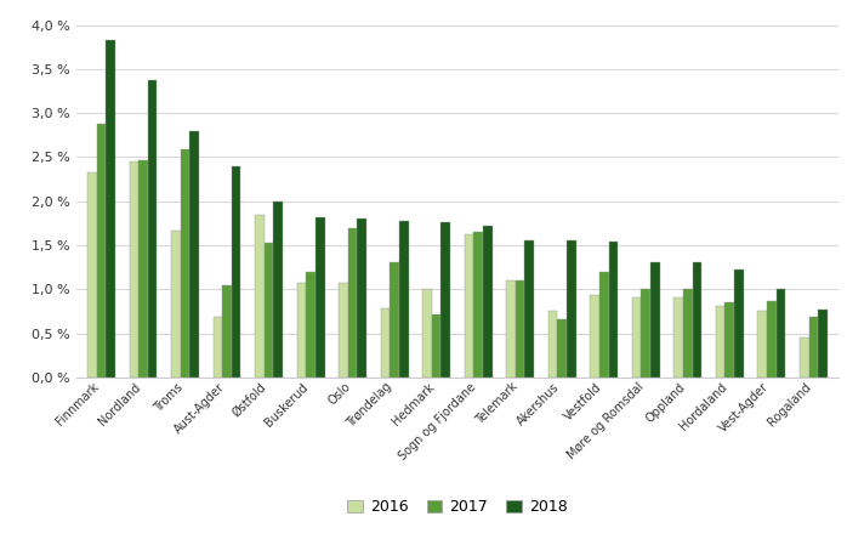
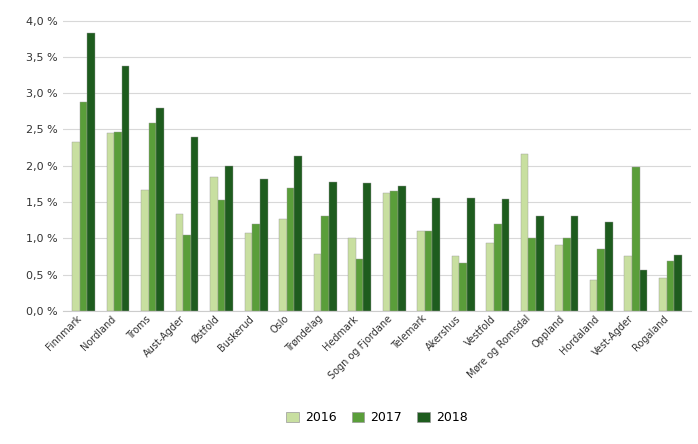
2016/Aust-Agder: 0,69 % -> 1,34 %
2016/Oslo: 1,07 % -> 1,26 %
2018/Oslo: 1,80 % -> 2,14 %
2016/Møre og Romsdal: 0,90 % -> 2,16 %
2016/Hordaland: 0,81 % -> 0,42 %
2017/Vest-Agder: 0,86 % -> 1,98 %
2018/Vest-Agder: 1,00 % -> 0,56 %
